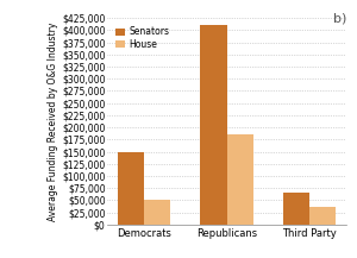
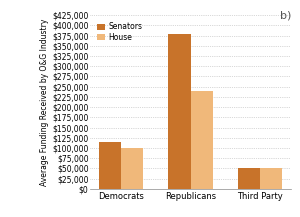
Senators/Democrats: $150,000 -> $115,000
House/Democrats: $50,000 -> $100,000
Senators/Republicans: $410,000 -> $380,000
House/Republicans: $185,000 -> $240,000
Senators/Third Party: $65,000 -> $50,000
House/Third Party: $37,000 -> $50,000
